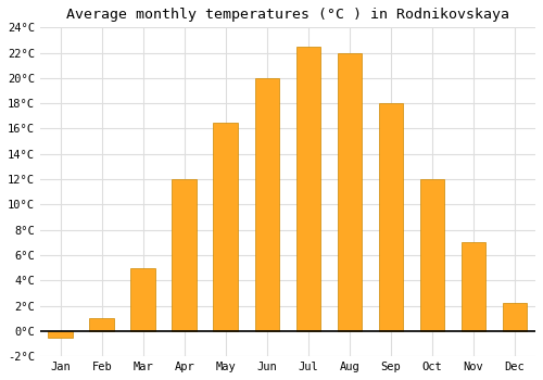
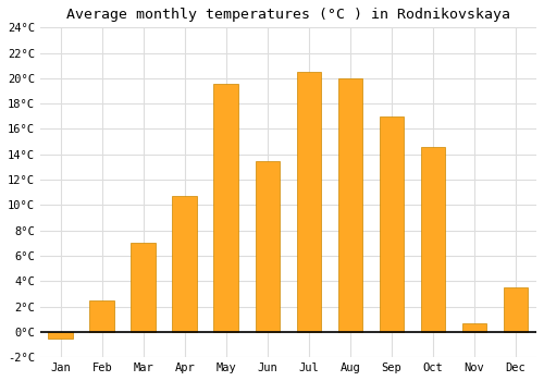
Feb: 1.0°C -> 2.5°C
Mar: 5.0°C -> 7.0°C
Apr: 12.0°C -> 10.7°C
May: 16.5°C -> 19.6°C
Jun: 20.0°C -> 13.5°C
Jul: 22.5°C -> 20.5°C
Aug: 22.0°C -> 20.0°C
Sep: 18.0°C -> 17.0°C
Oct: 12.0°C -> 14.6°C
Nov: 7.0°C -> 0.7°C
Dec: 2.2°C -> 3.5°C
